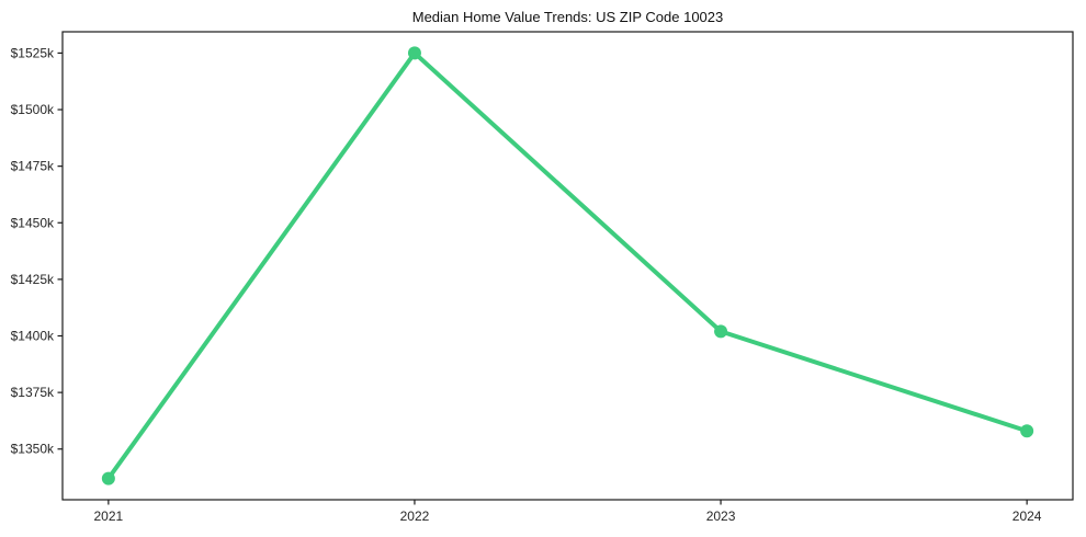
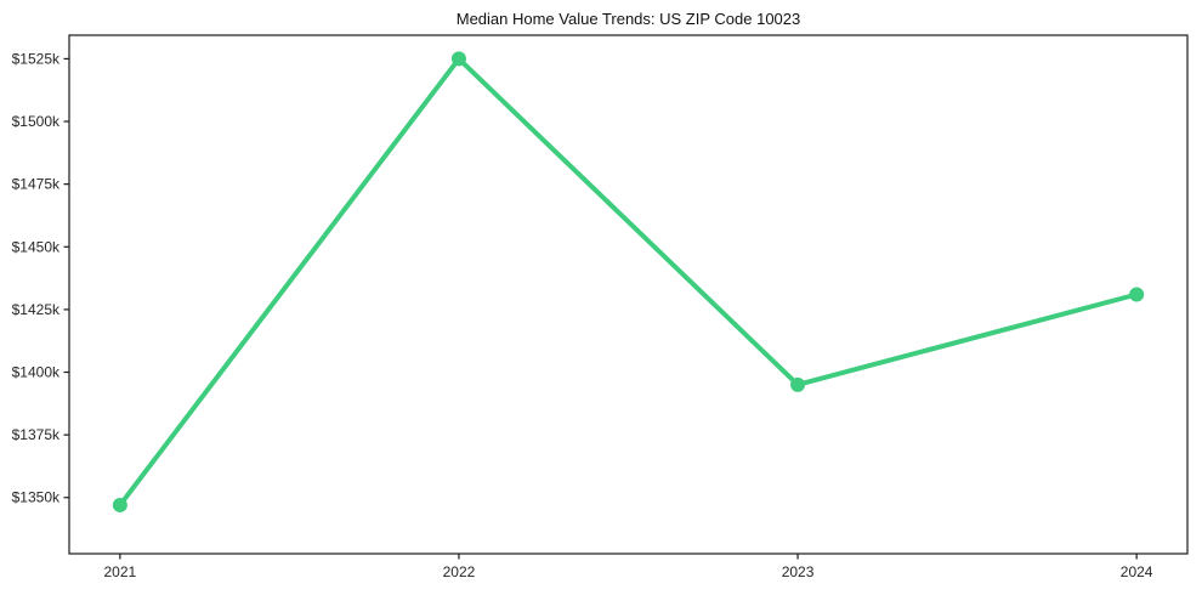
2021: $1337k -> $1347k
2023: $1402k -> $1395k
2024: $1358k -> $1431k
